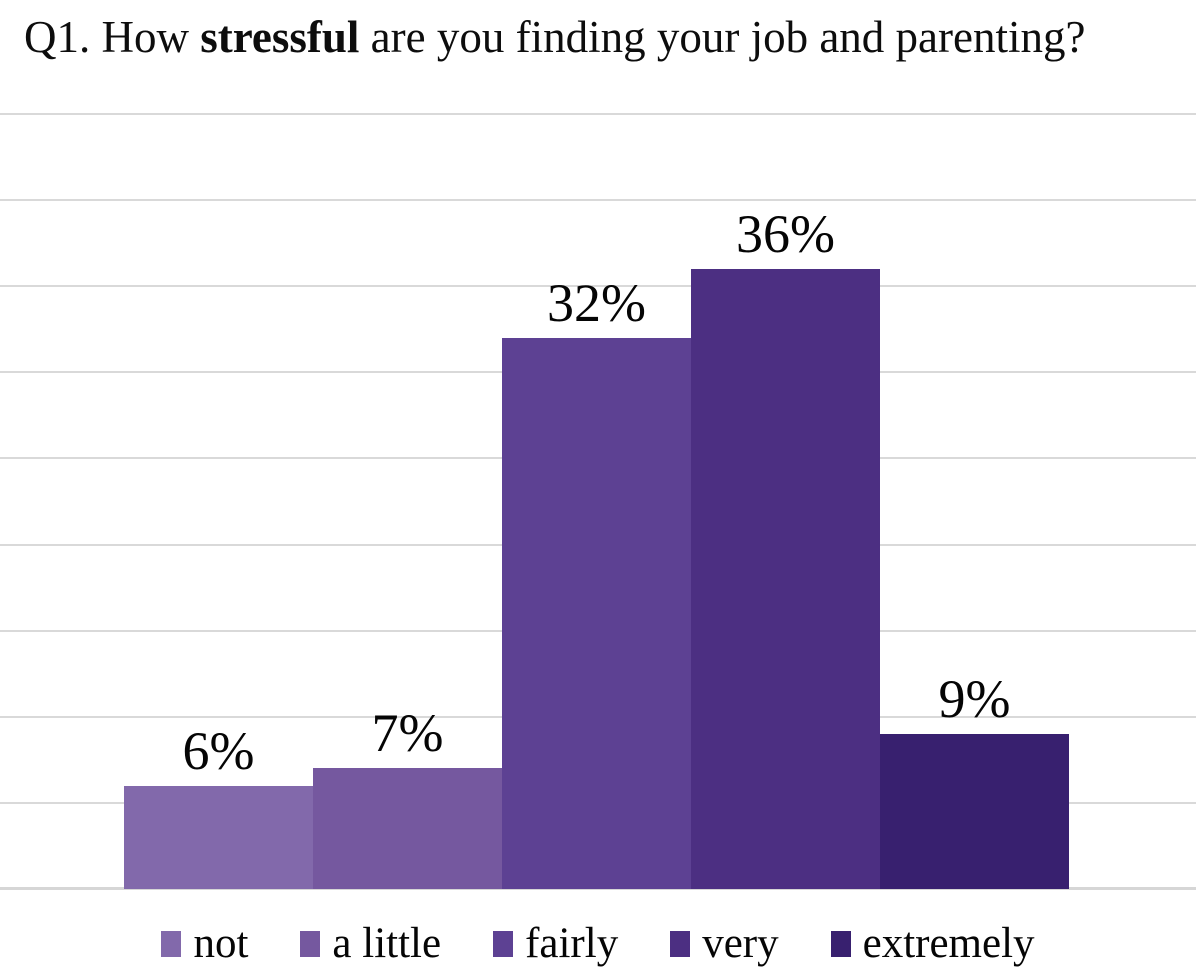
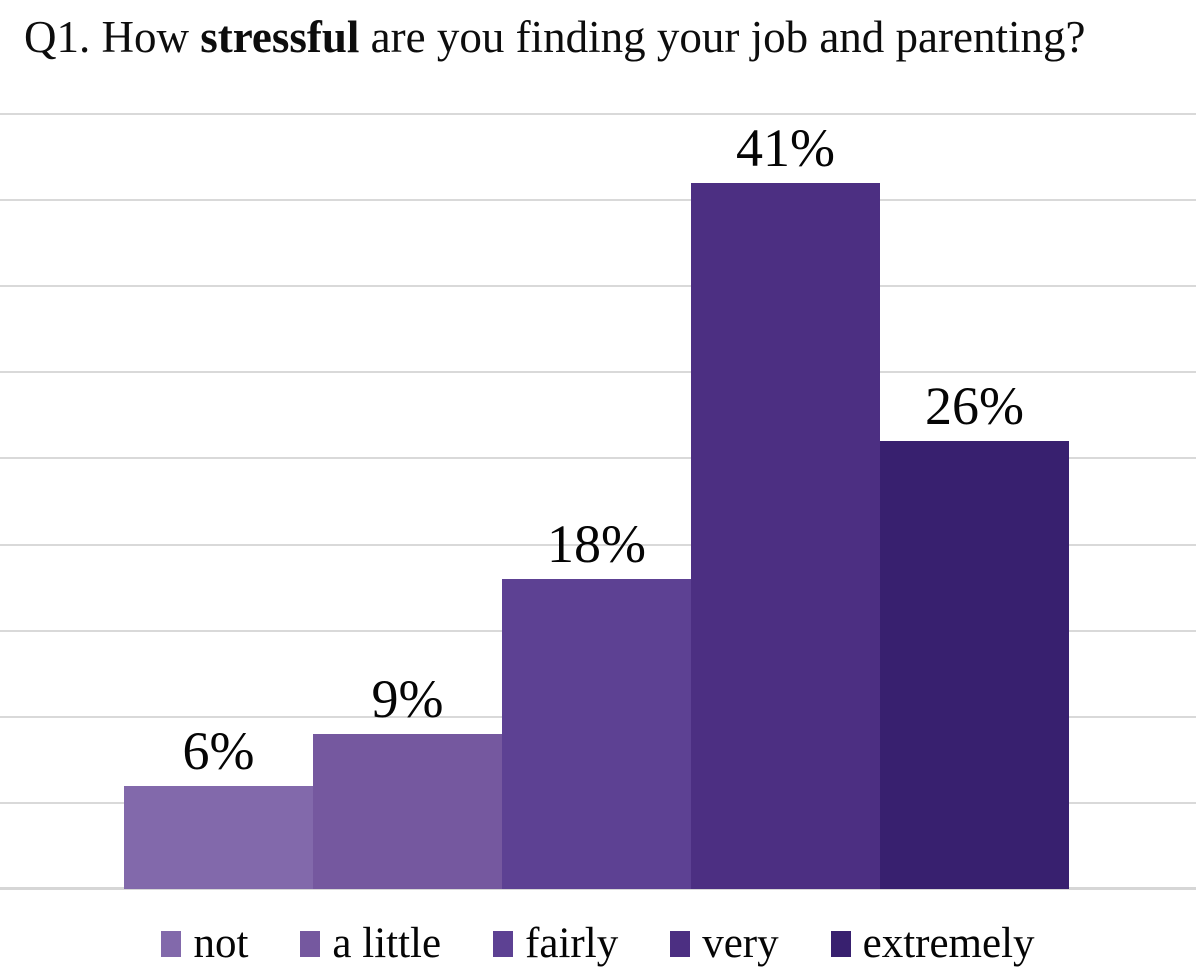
a little: 7% -> 9%
fairly: 32% -> 18%
very: 36% -> 41%
extremely: 9% -> 26%
